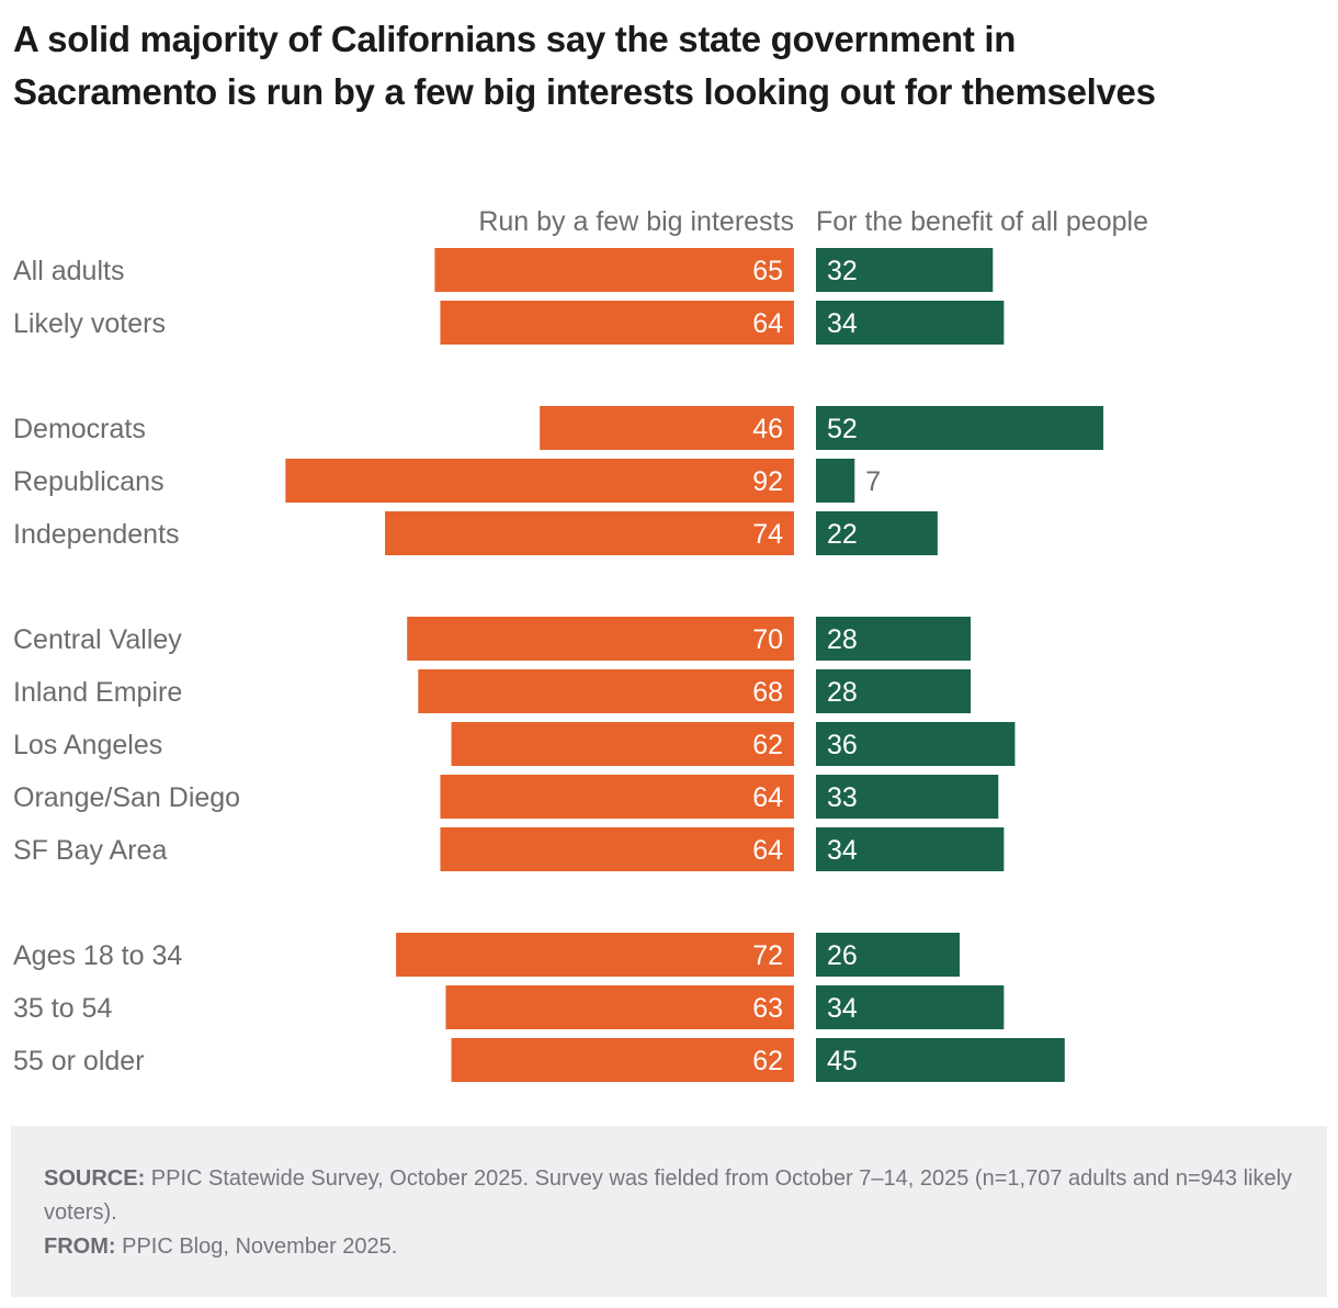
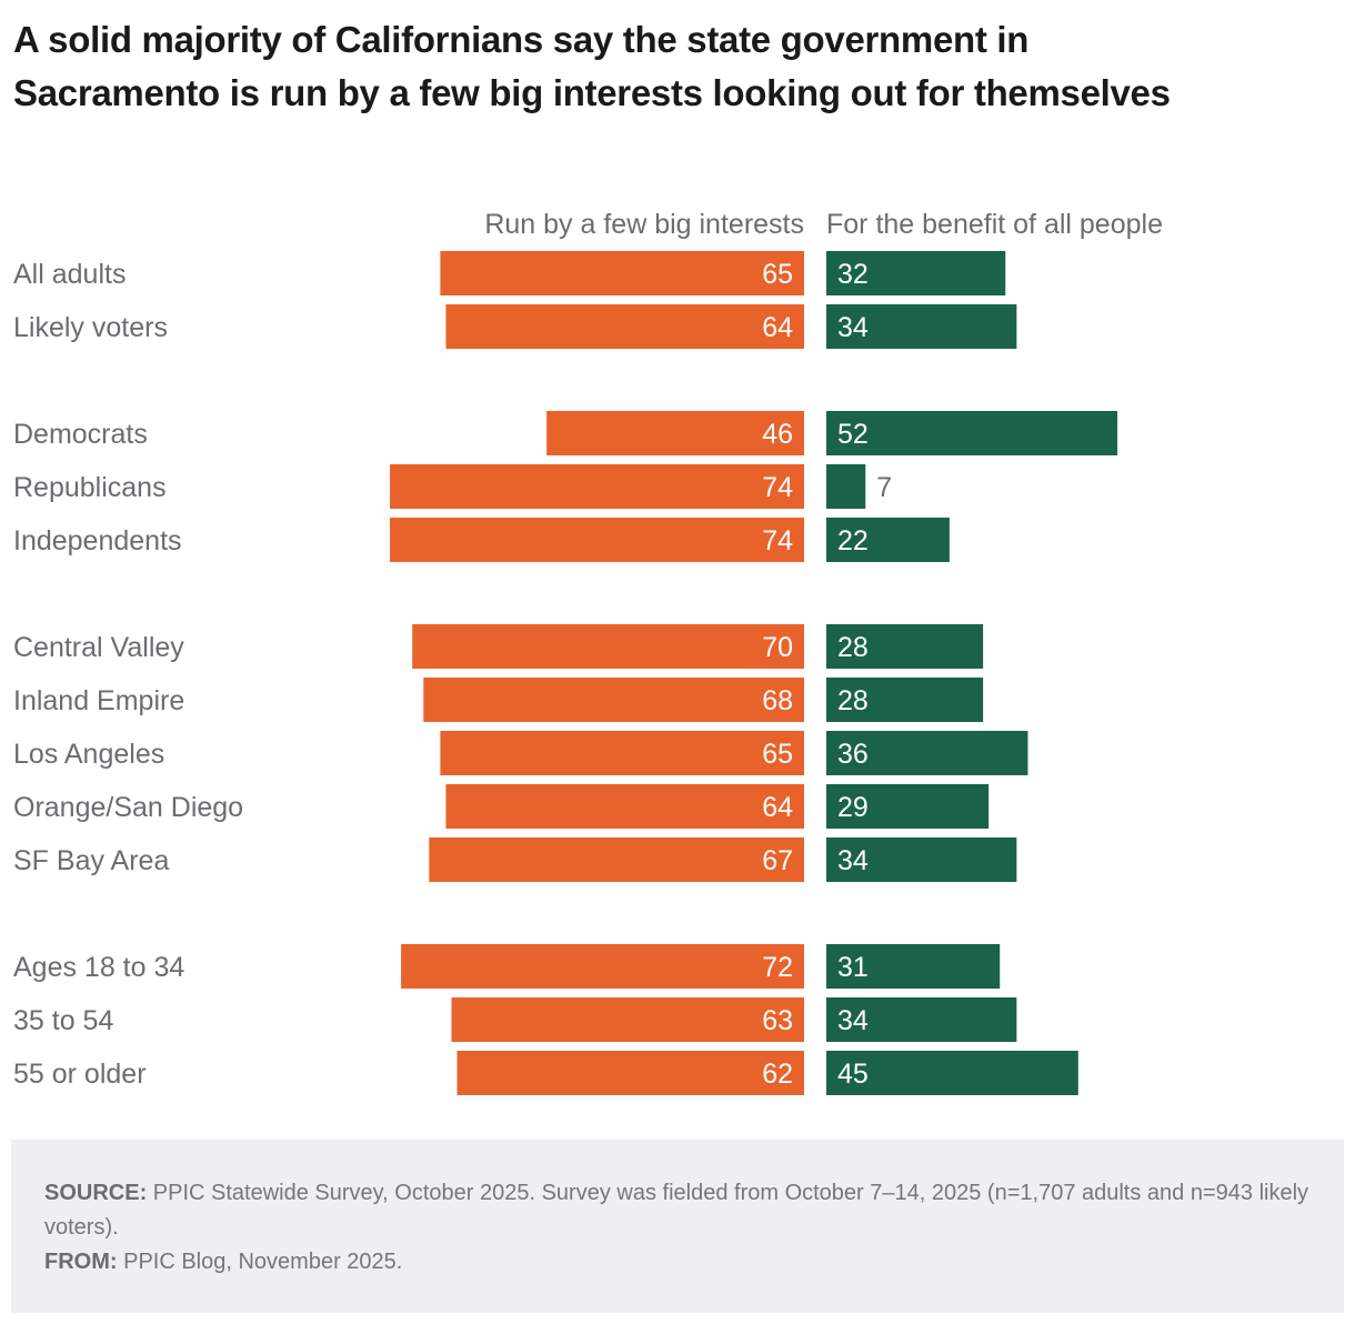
Run by a few big interests/Republicans: 92 -> 74
Run by a few big interests/Los Angeles: 62 -> 65
For the benefit of all people/Orange/San Diego: 33 -> 29
Run by a few big interests/SF Bay Area: 64 -> 67
For the benefit of all people/Ages 18 to 34: 26 -> 31
